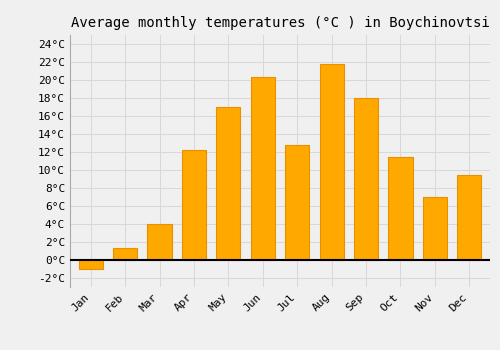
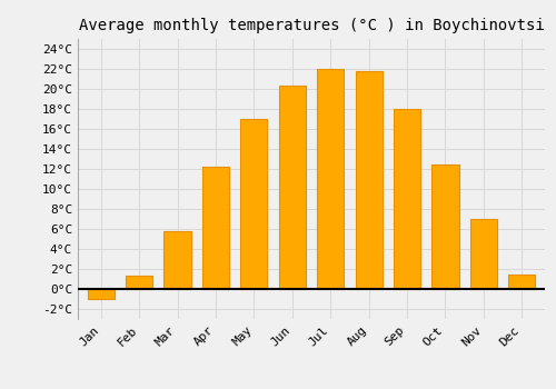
Mar: 4.0°C -> 5.8°C
Jul: 12.8°C -> 22.0°C
Oct: 11.4°C -> 12.5°C
Dec: 9.4°C -> 1.4°C
